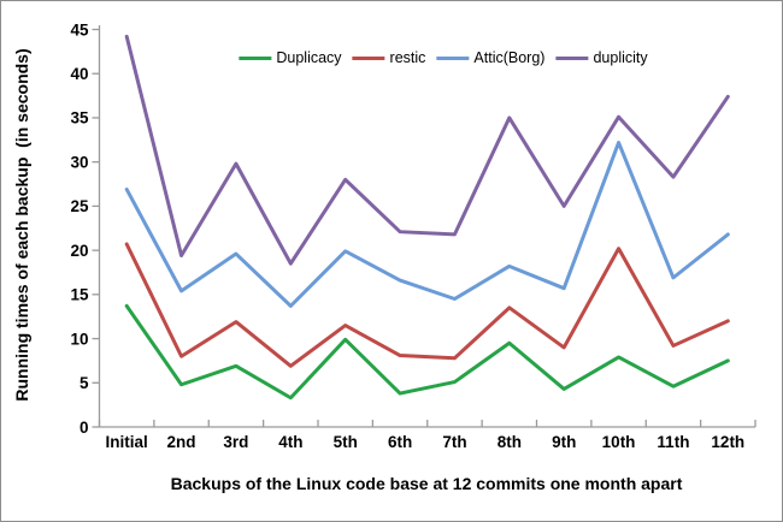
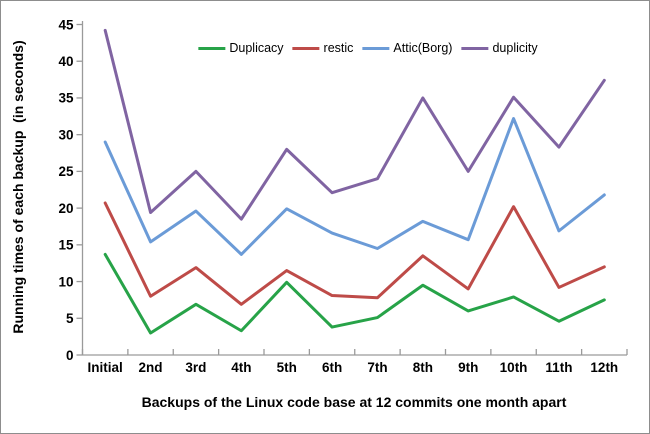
Attic(Borg)/Initial: 27 -> 29
Duplicacy/2nd: 5 -> 3
duplicity/3rd: 30 -> 25
duplicity/7th: 22 -> 24
Duplicacy/9th: 4 -> 6
